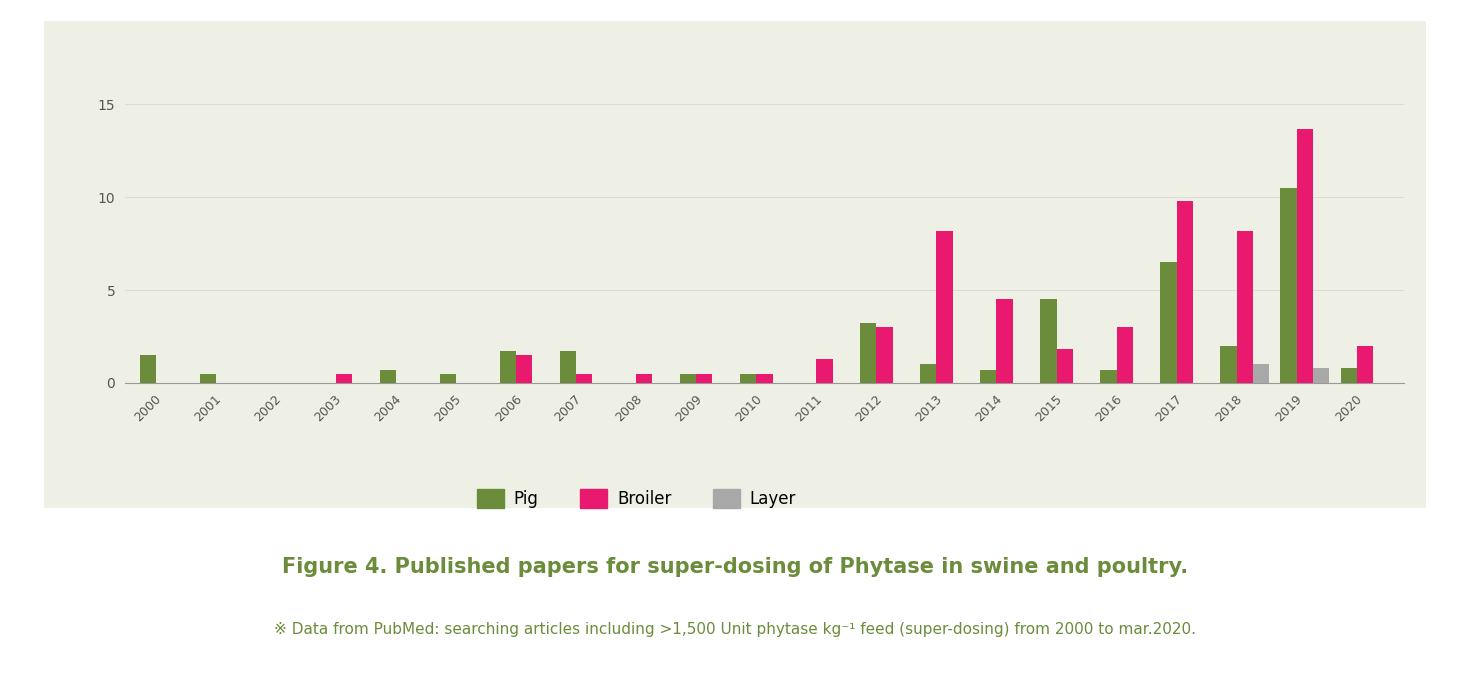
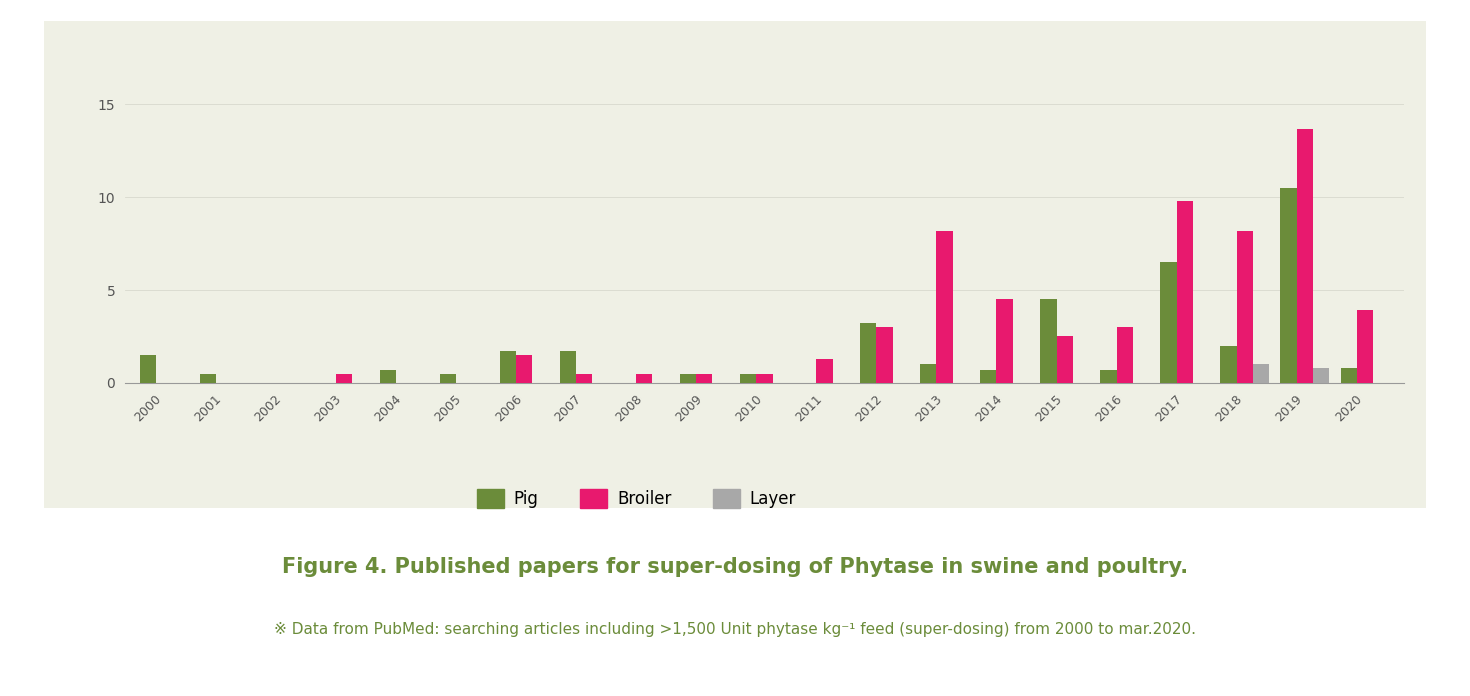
Broiler/2015: 1.8 -> 2.5
Broiler/2020: 2.0 -> 3.9
